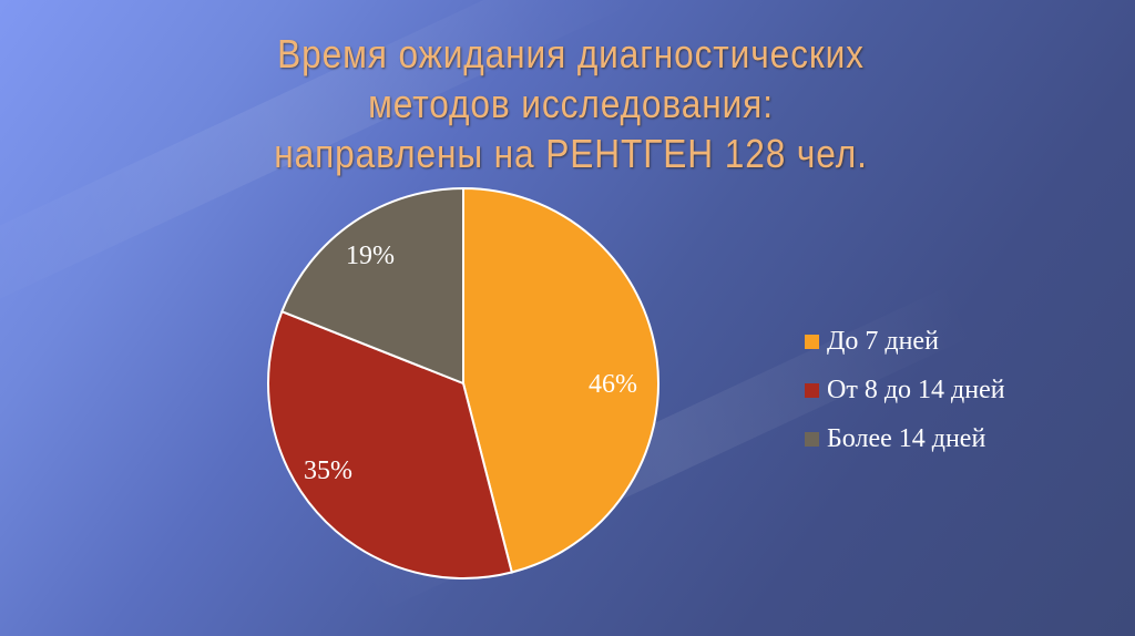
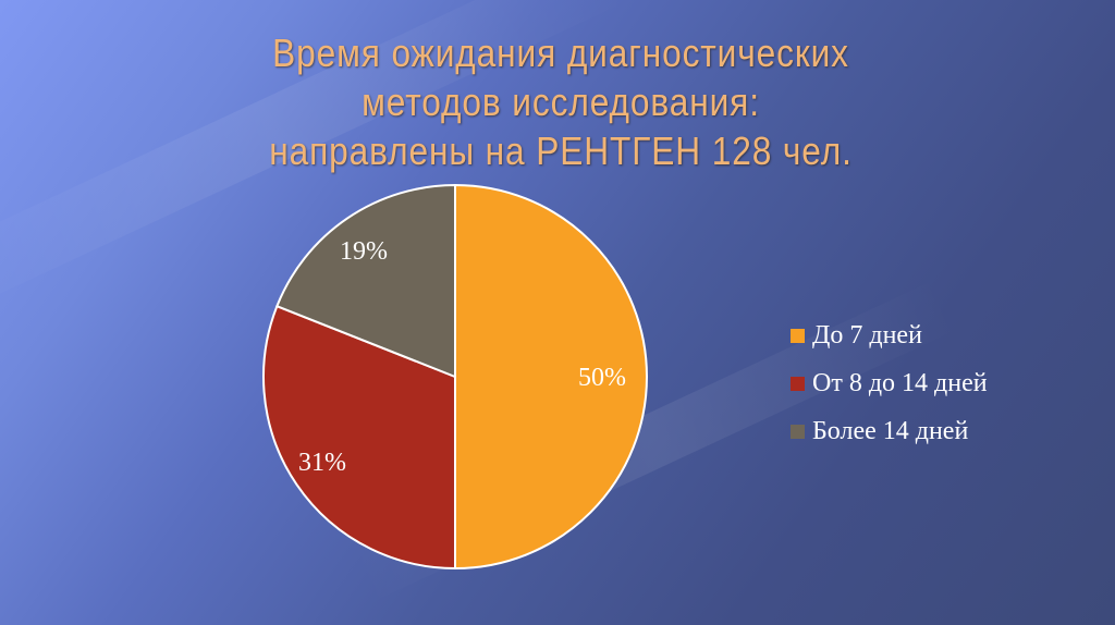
До 7 дней: 46% -> 50%
От 8 до 14 дней: 35% -> 31%
